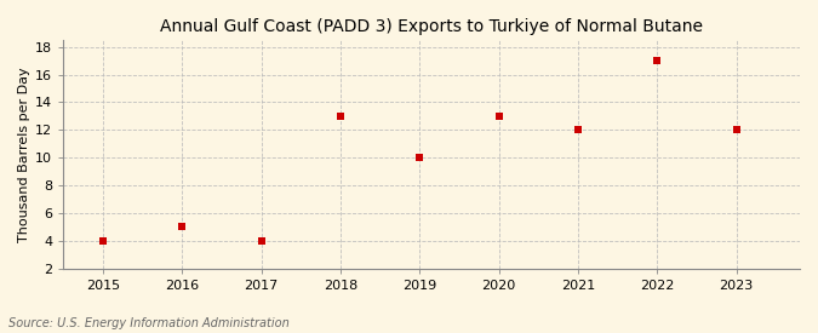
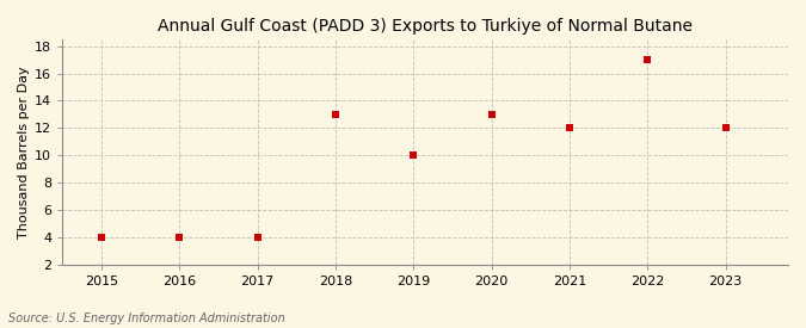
2016: 5 -> 4
